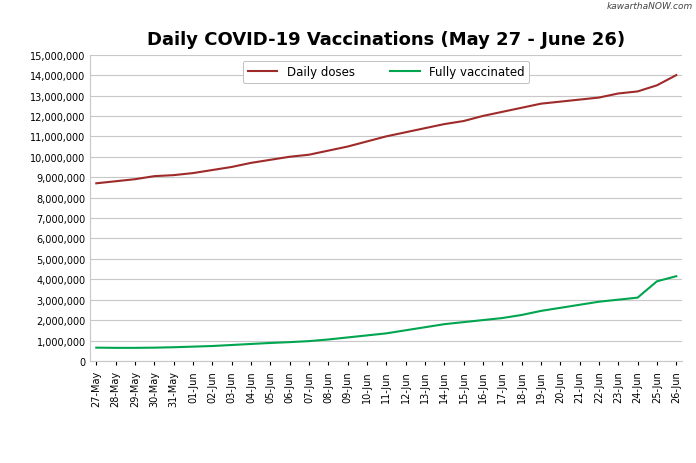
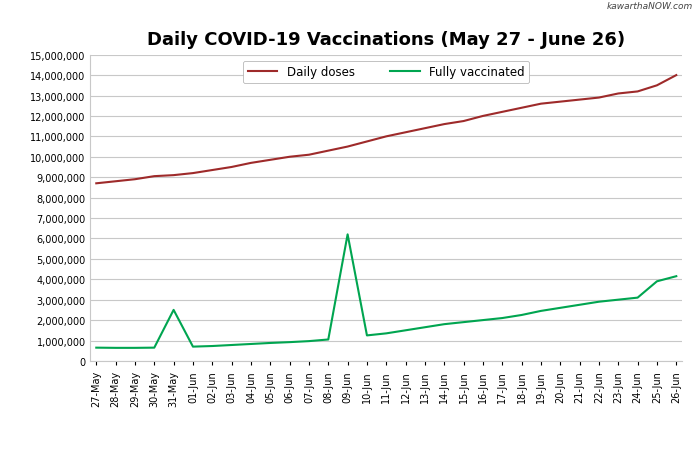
Fully vaccinated/31-May: 670,000 -> 2,500,000
Fully vaccinated/09-Jun: 1,150,000 -> 6,200,000
